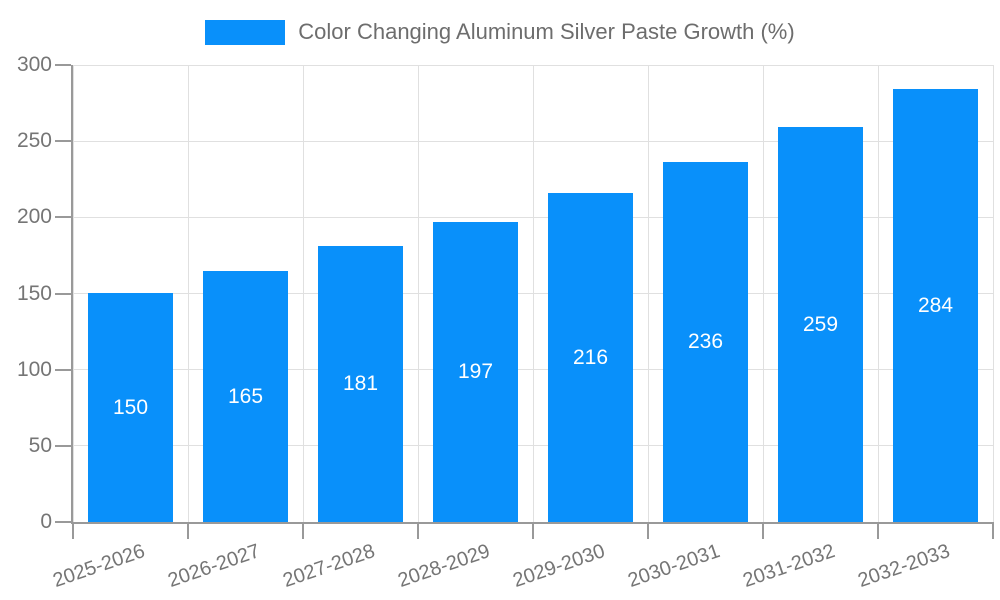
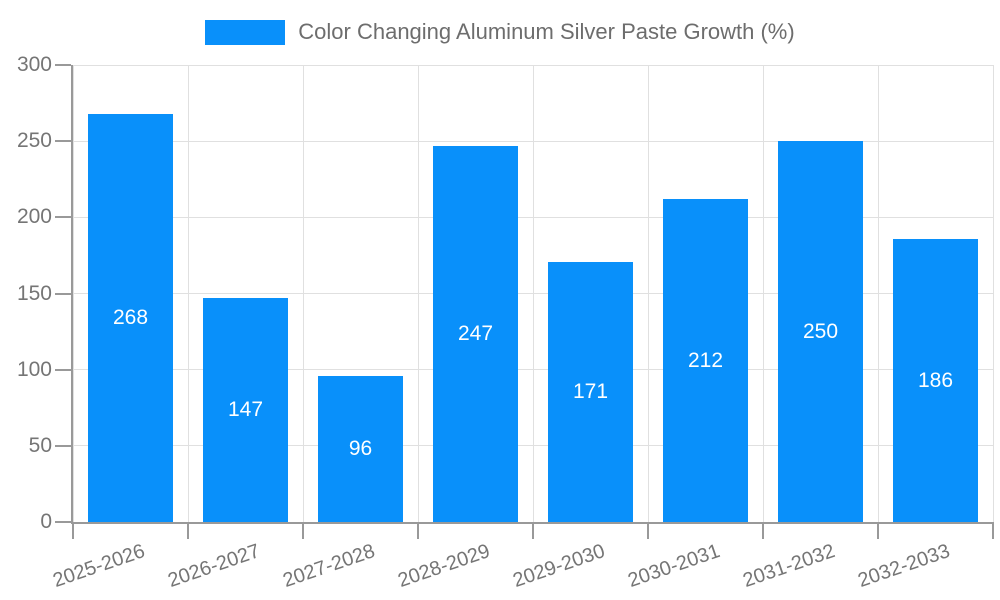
2025-2026: 150 -> 268
2026-2027: 165 -> 147
2027-2028: 181 -> 96
2028-2029: 197 -> 247
2029-2030: 216 -> 171
2030-2031: 236 -> 212
2031-2032: 259 -> 250
2032-2033: 284 -> 186
